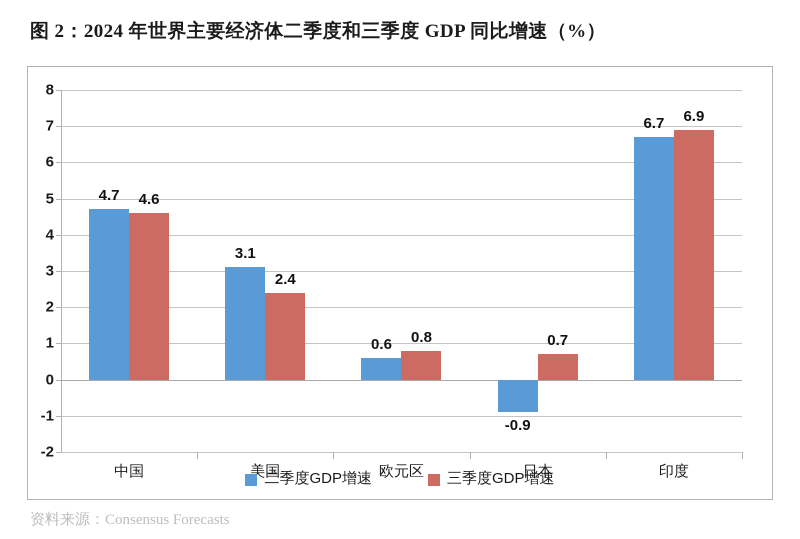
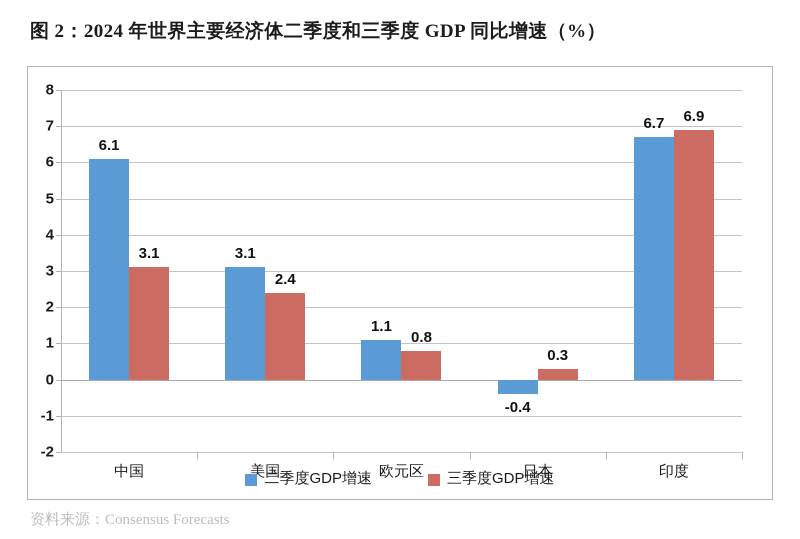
二季度GDP增速/中国: 4.7 -> 6.1
三季度GDP增速/中国: 4.6 -> 3.1
二季度GDP增速/欧元区: 0.6 -> 1.1
二季度GDP增速/日本: -0.9 -> -0.4
三季度GDP增速/日本: 0.7 -> 0.3
